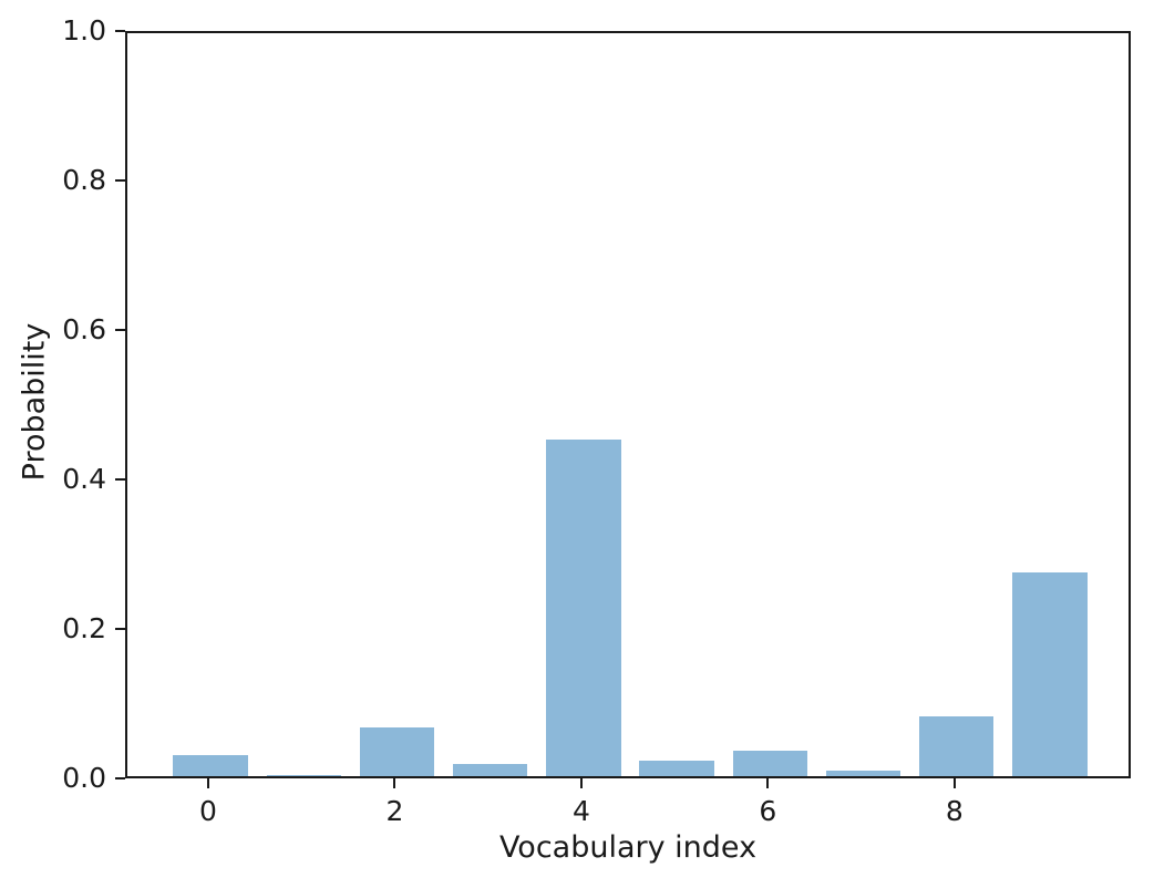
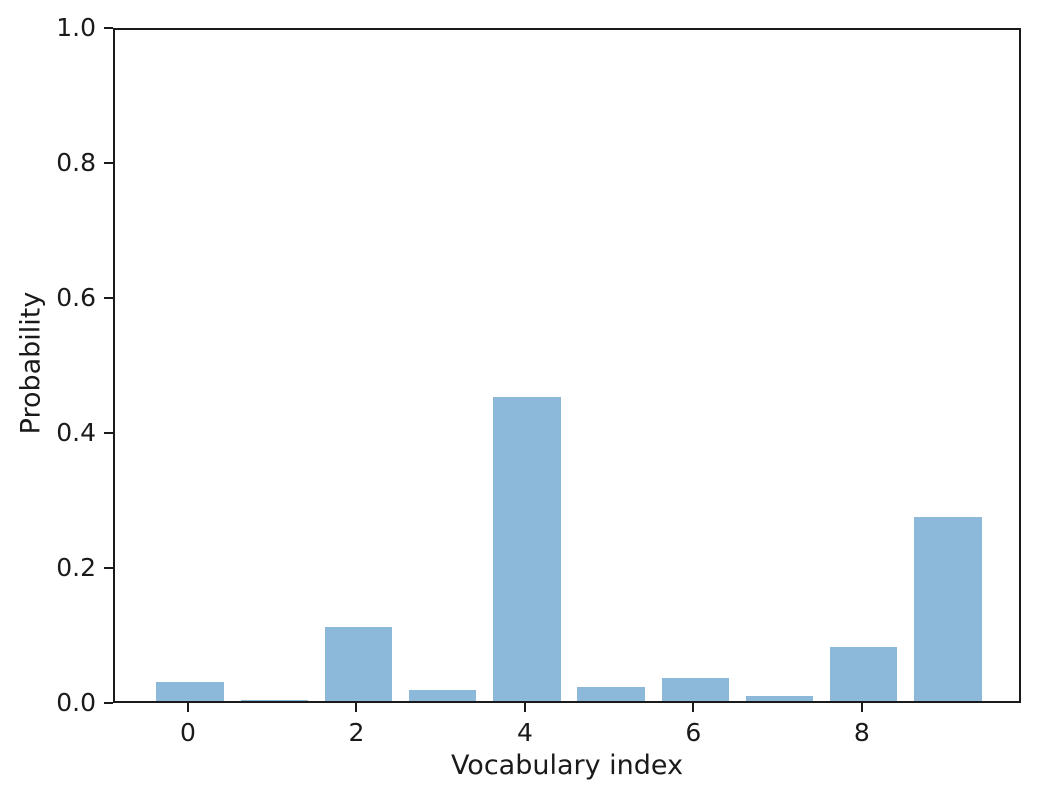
2: 0.07 -> 0.11
